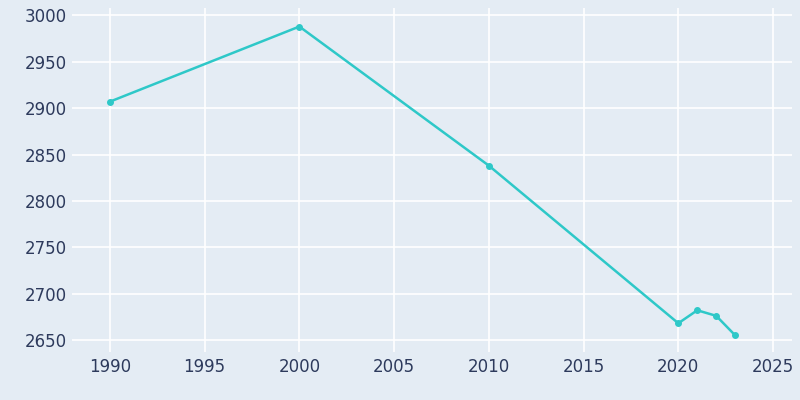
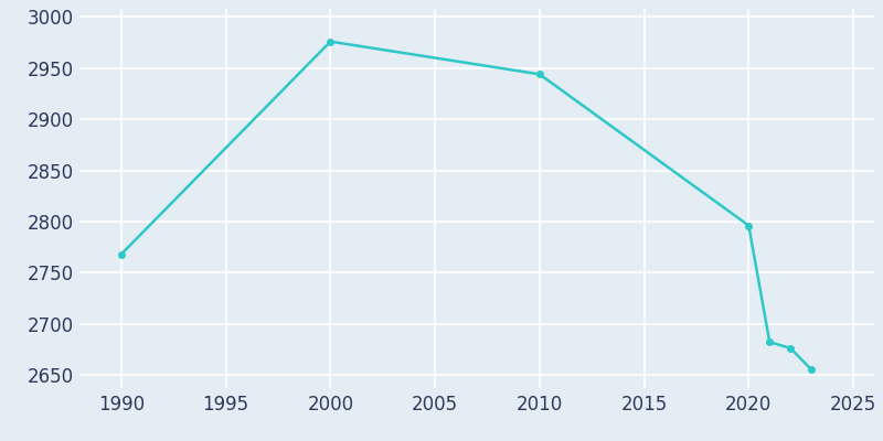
1990: 2907 -> 2768
2000: 2988 -> 2976
2010: 2838 -> 2944
2020: 2668 -> 2796
